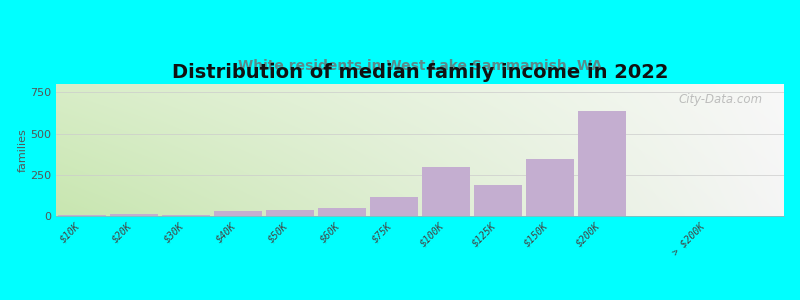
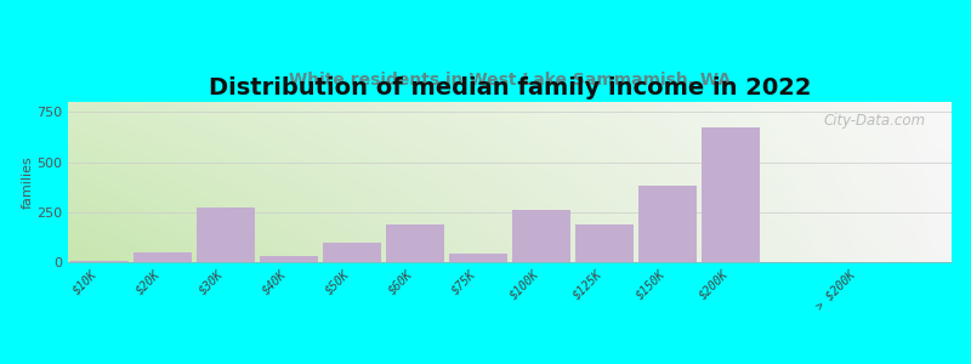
$20K: 10 -> 50
$30K: 0 -> 270
$50K: 40 -> 100
$60K: 50 -> 190
$75K: 120 -> 40
$100K: 300 -> 260
$150K: 340 -> 380
$200K: 640 -> 670
